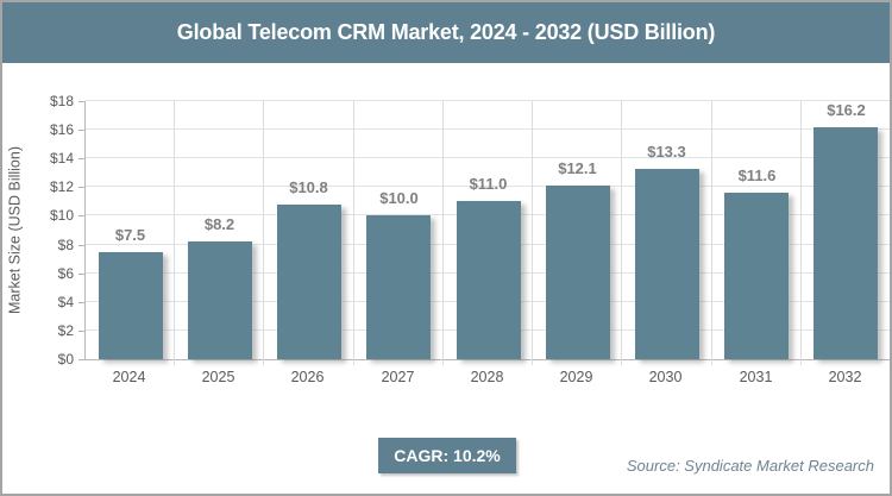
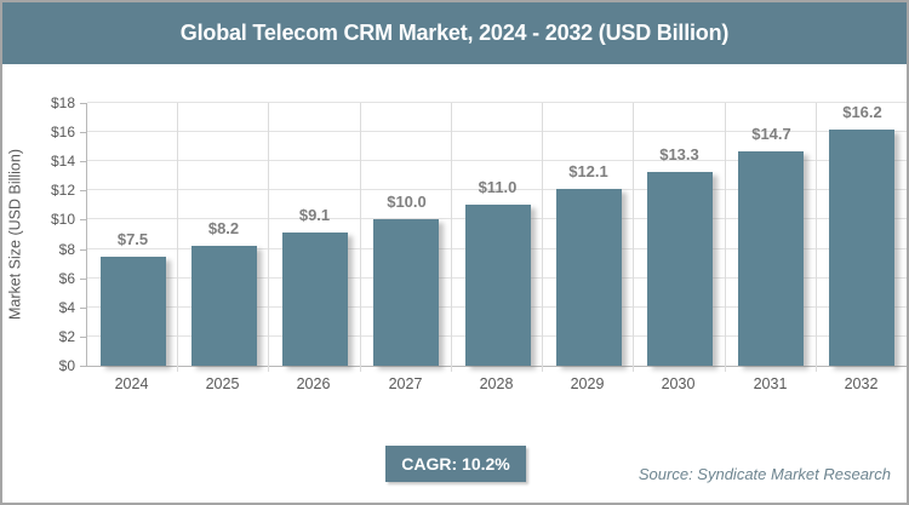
2026: $10.8 -> $9.1
2031: $11.6 -> $14.7
